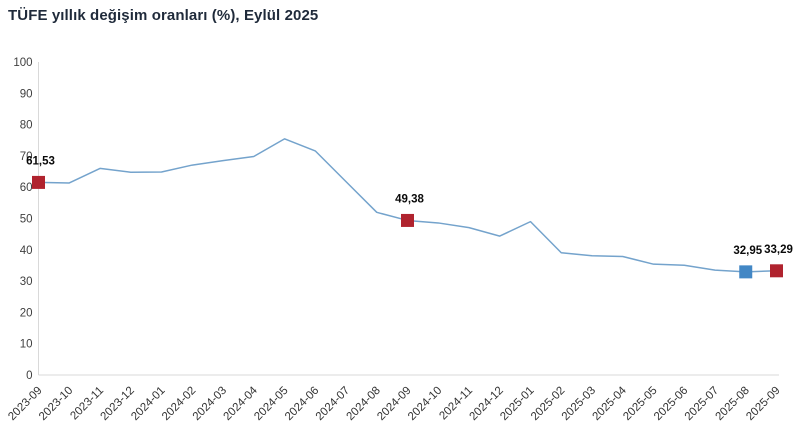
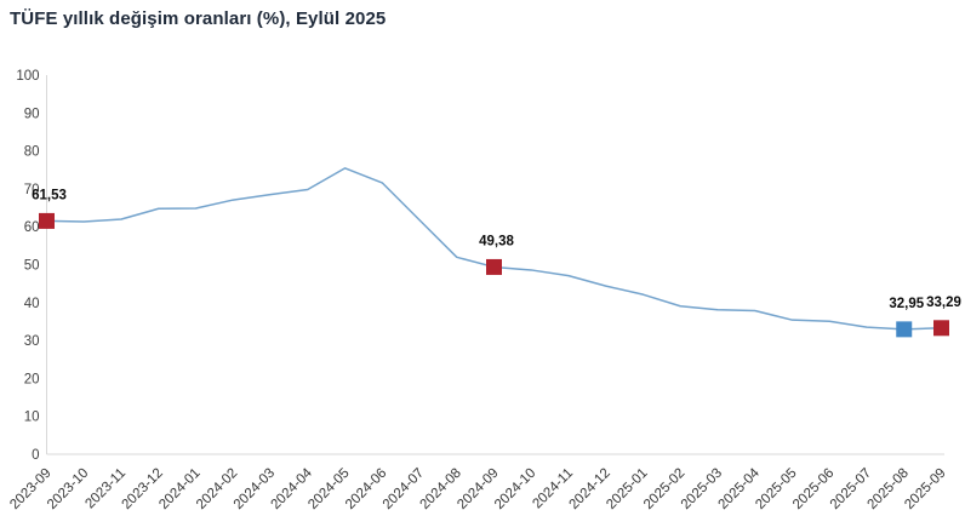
2023-11: 66 -> 62
2025-01: 49 -> 42
